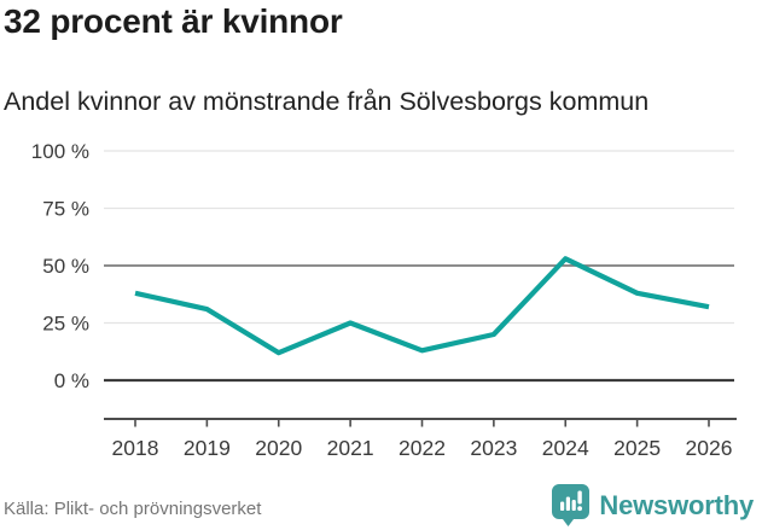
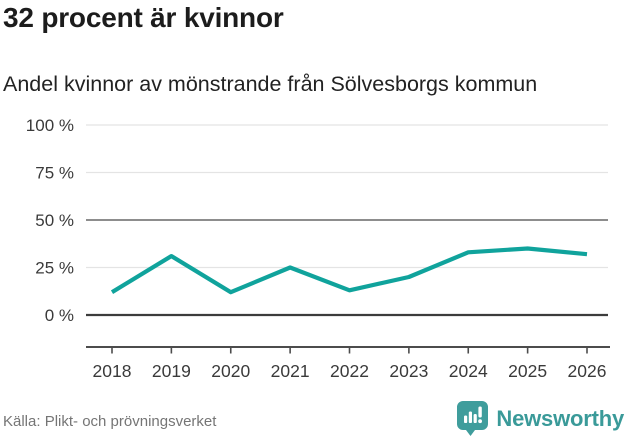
2018: 38% -> 12%
2024: 53% -> 33%
2025: 38% -> 35%
